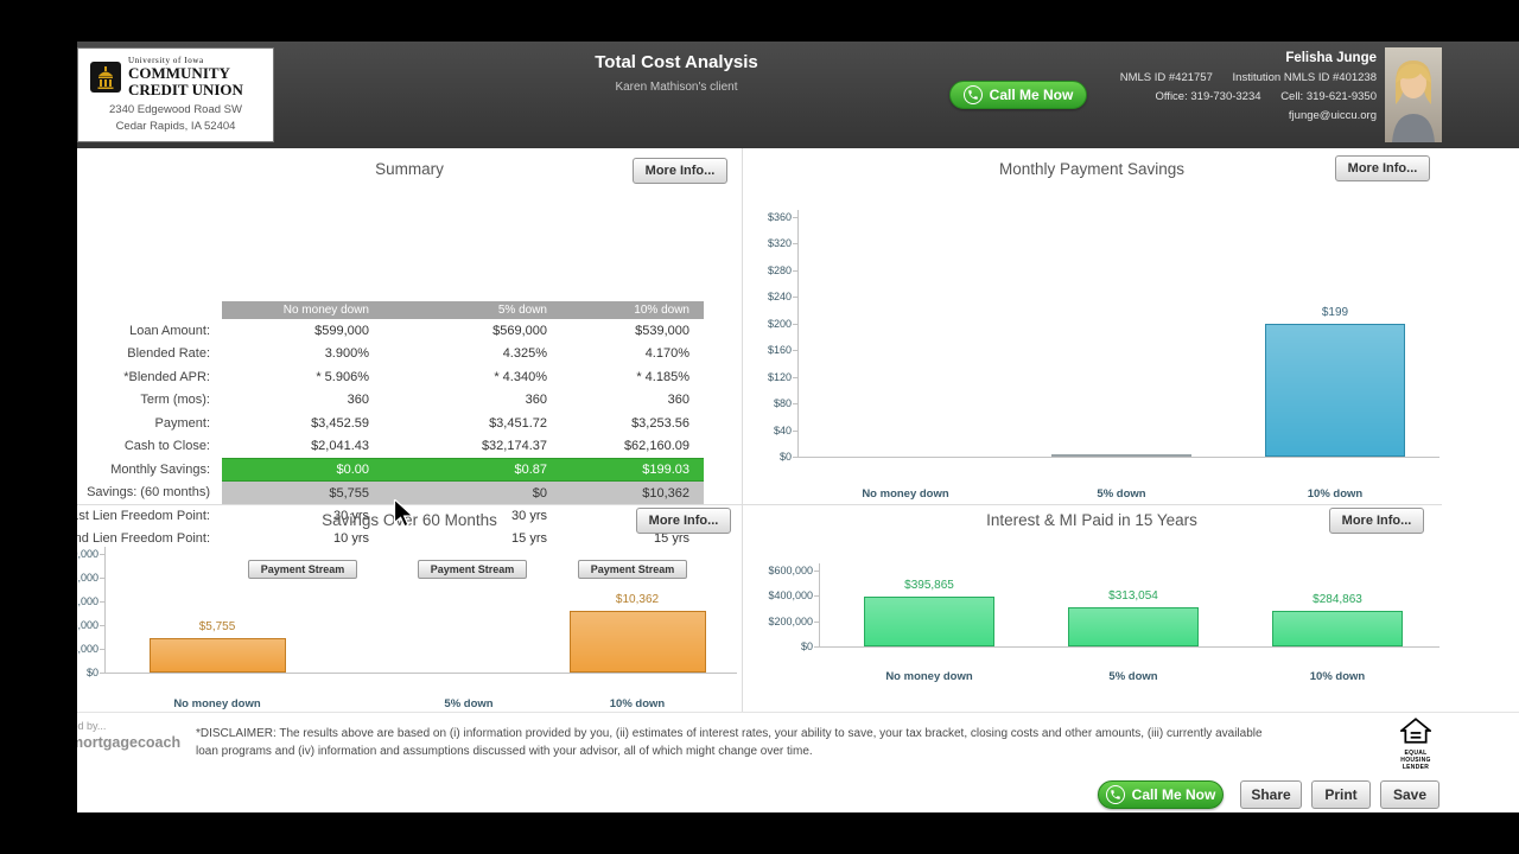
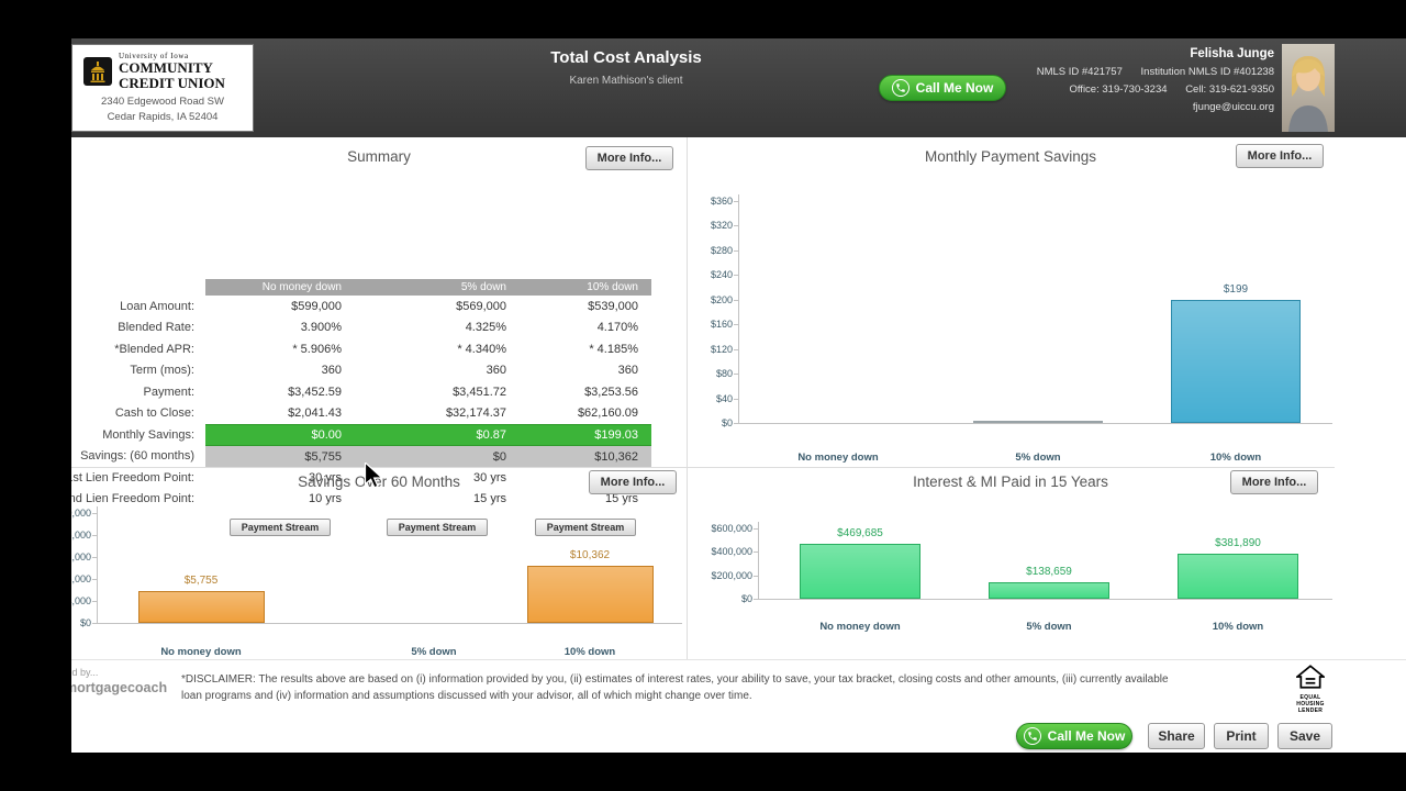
Interest & MI Paid in 15 Years/No money down: $395,865 -> $469,685
Interest & MI Paid in 15 Years/5% down: $313,054 -> $138,659
Interest & MI Paid in 15 Years/10% down: $284,863 -> $381,890
